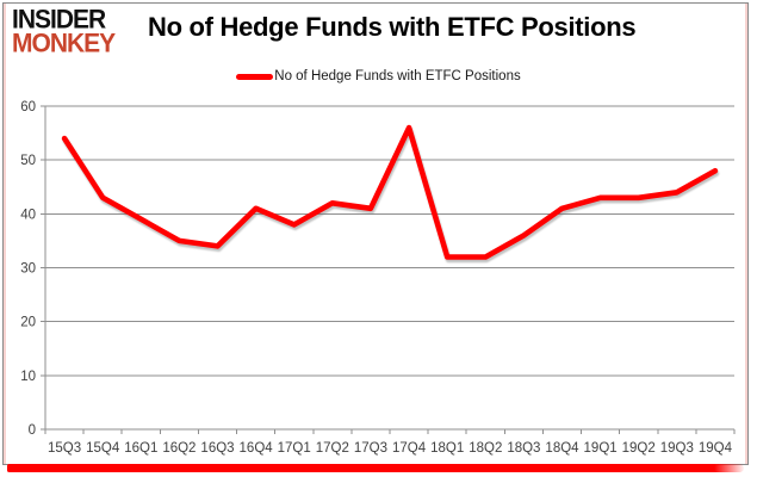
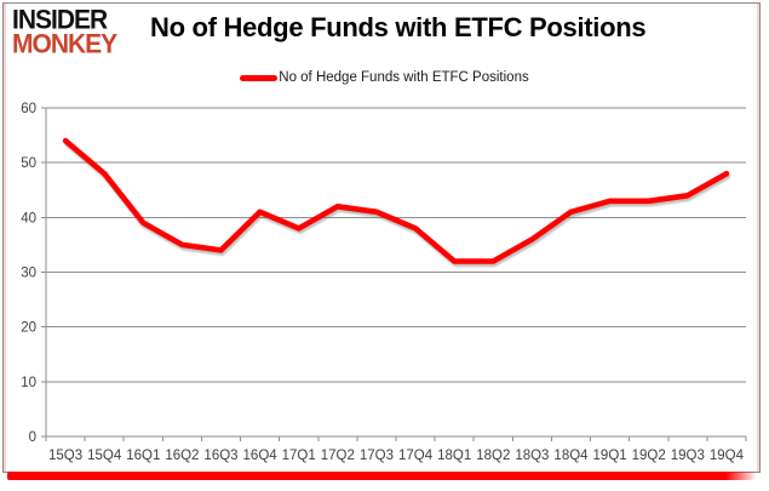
15Q4: 43 -> 48
17Q4: 56 -> 38
